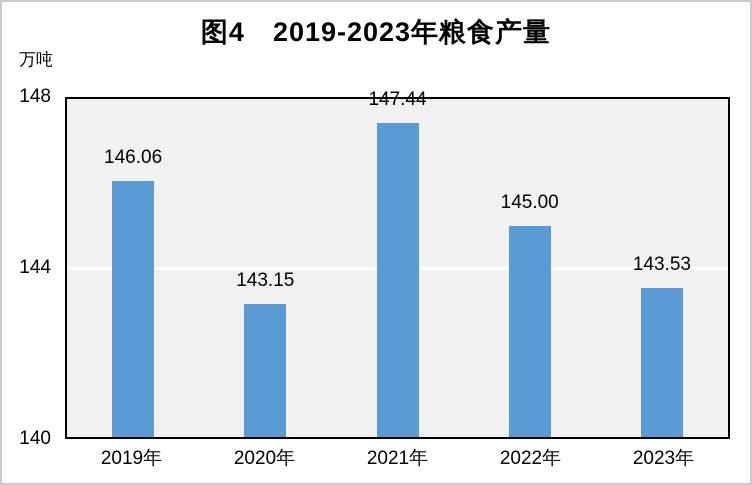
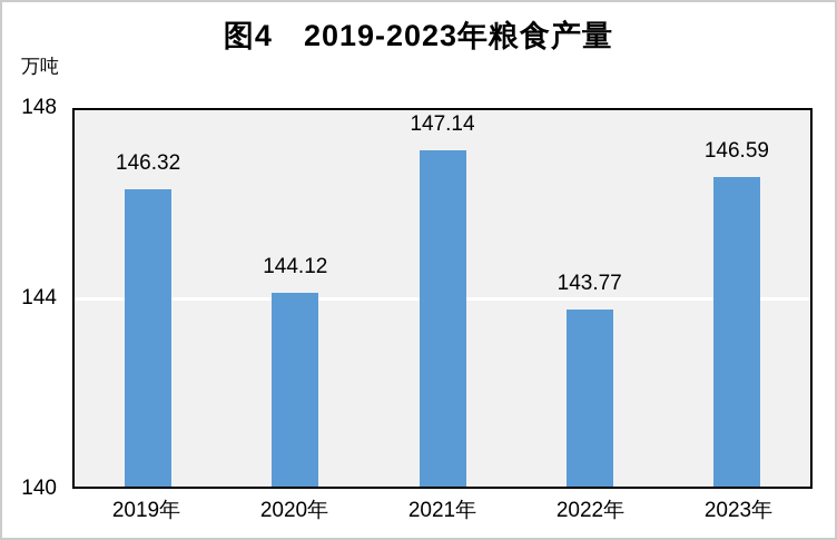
2019年: 146.06 -> 146.32
2020年: 143.15 -> 144.12
2021年: 147.44 -> 147.14
2022年: 145.00 -> 143.77
2023年: 143.53 -> 146.59
